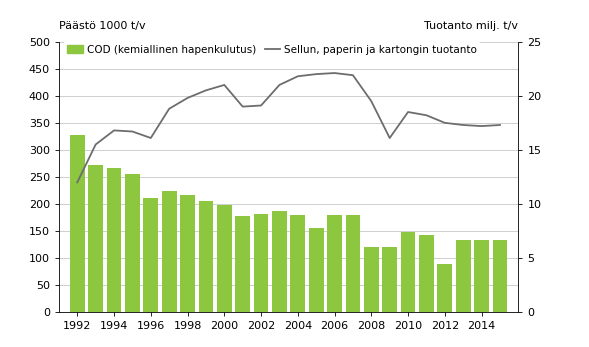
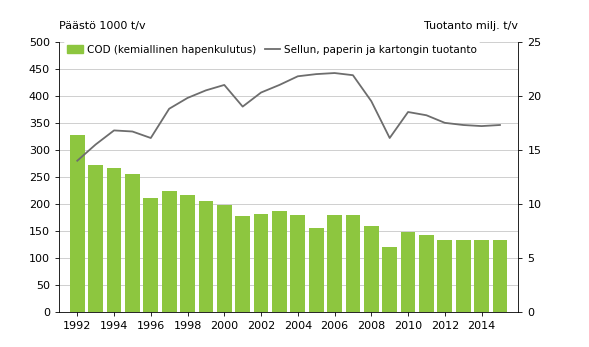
Sellun, paperin ja kartongin tuotanto/1992: 12.0 -> 14.0
Sellun, paperin ja kartongin tuotanto/2002: 19.1 -> 20.3
COD (kemiallinen hapenkulutus)/2008: 120 -> 160
COD (kemiallinen hapenkulutus)/2012: 90 -> 134
